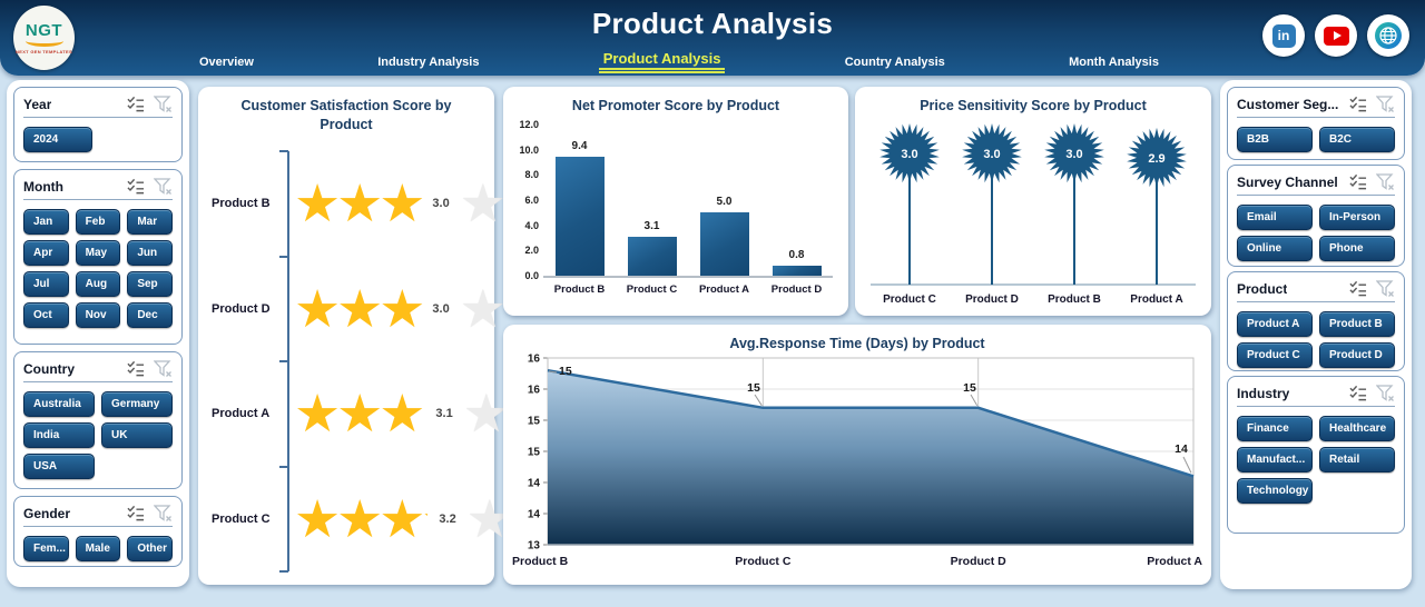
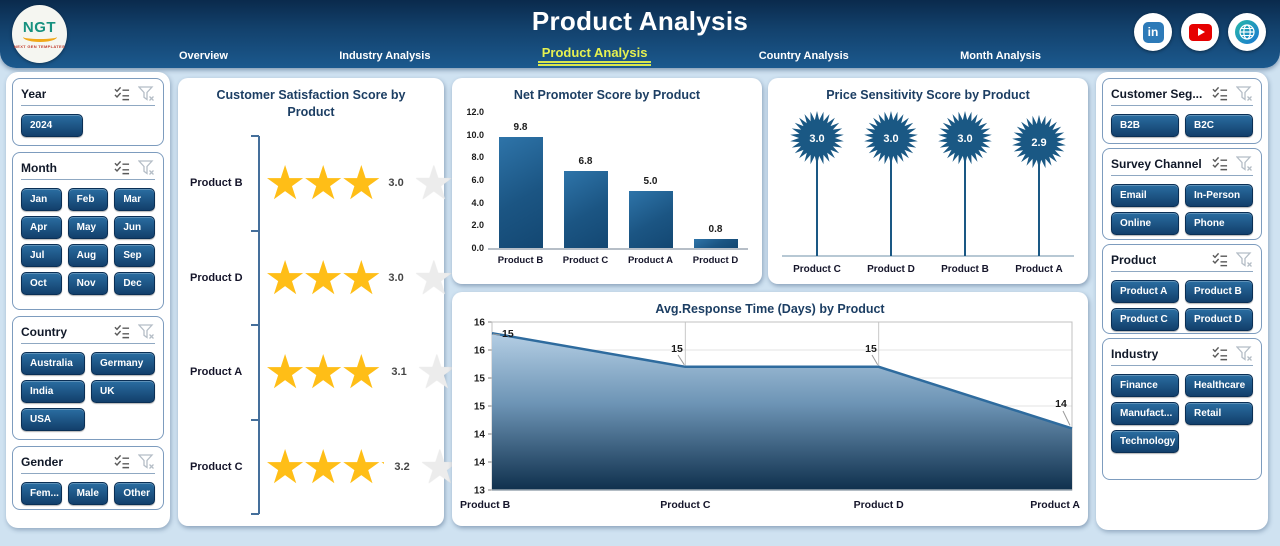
Net Promoter Score by Product/Product B: 9.4 -> 9.8
Net Promoter Score by Product/Product C: 3.1 -> 6.8
